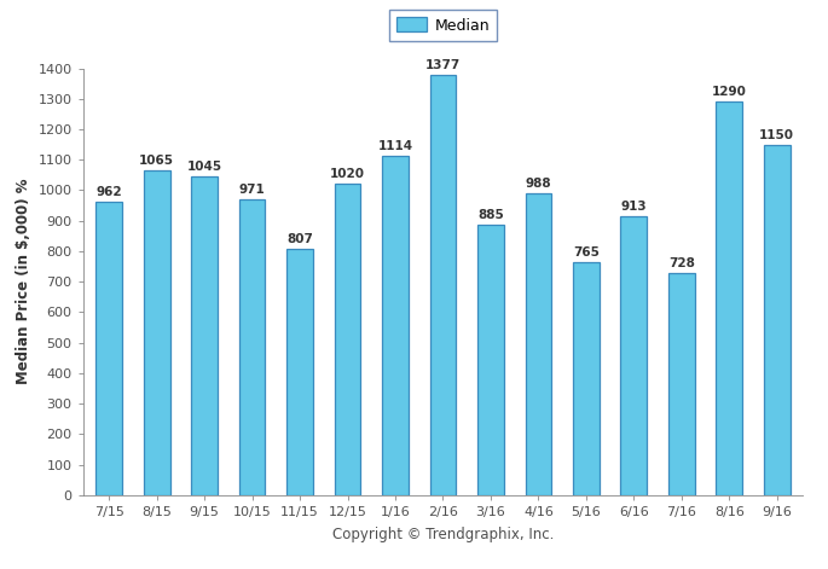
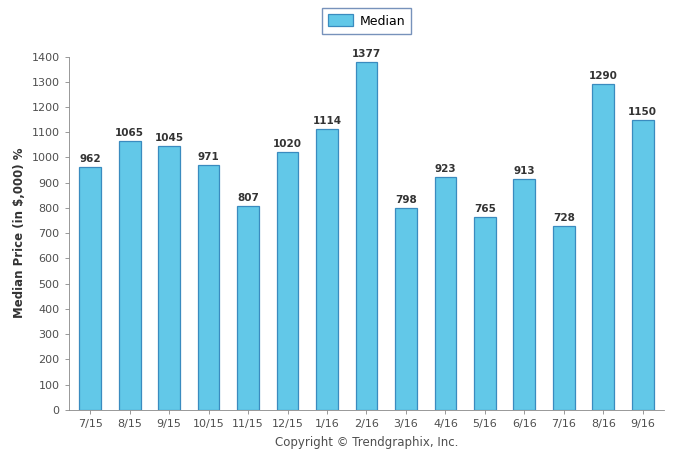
3/16: 885 -> 798
4/16: 988 -> 923
